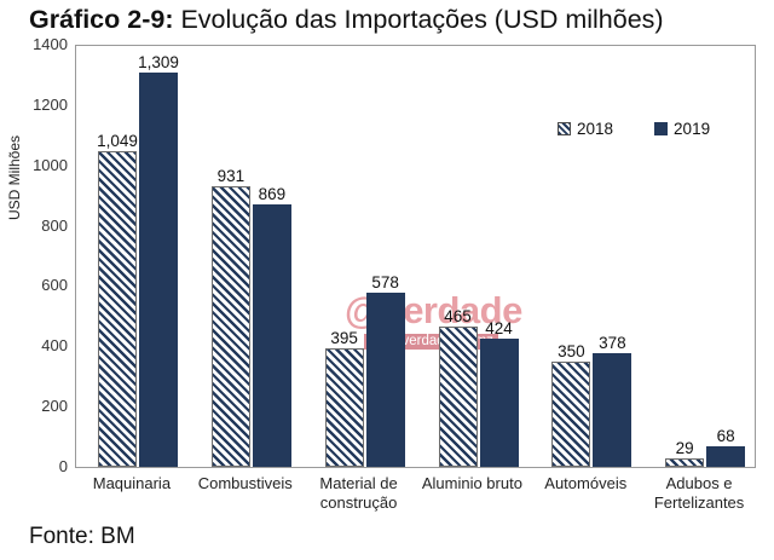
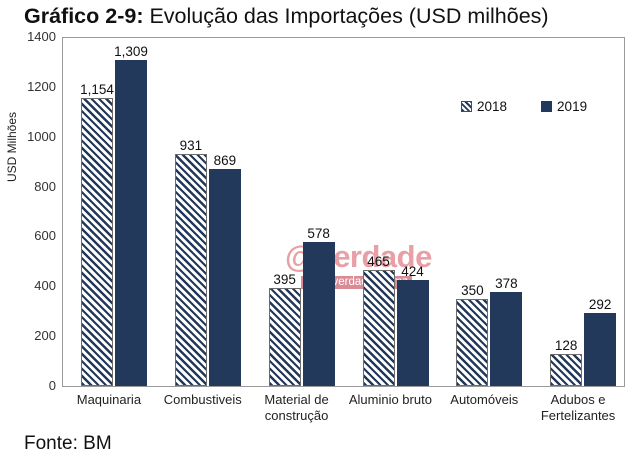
2018/Maquinaria: 1,049 -> 1,154
2018/Adubos e Fertelizantes: 29 -> 128
2019/Adubos e Fertelizantes: 68 -> 292
